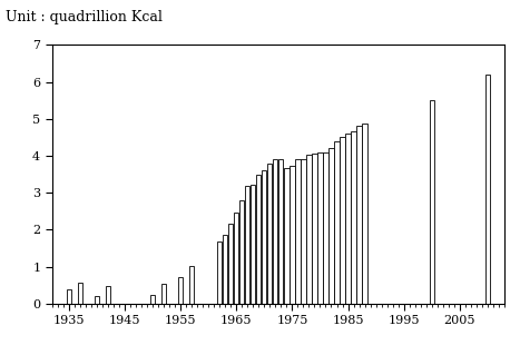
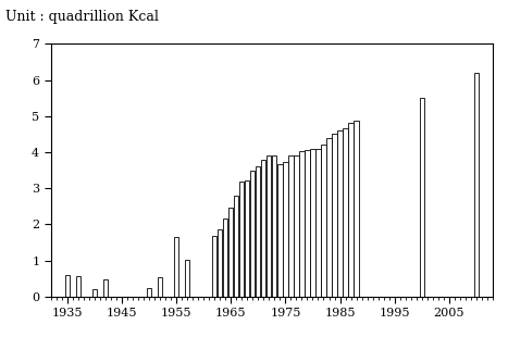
1935: 0.38 -> 0.60
1955: 0.72 -> 1.65
